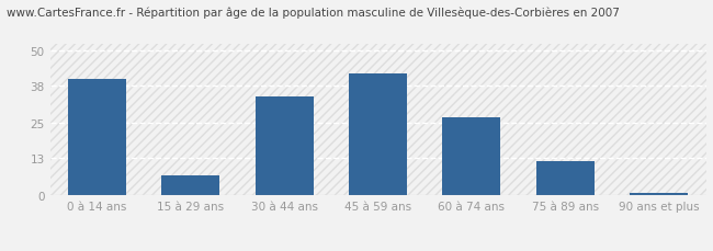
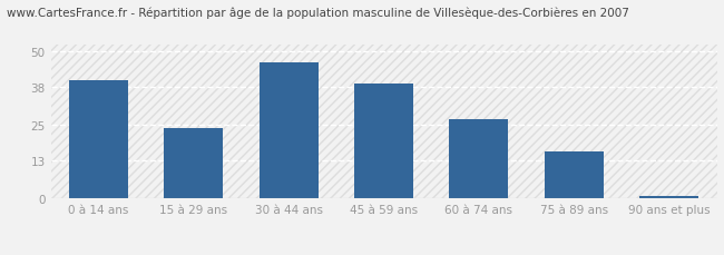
15 à 29 ans: 7 -> 24
30 à 44 ans: 34 -> 46
45 à 59 ans: 42 -> 39
75 à 89 ans: 12 -> 16
